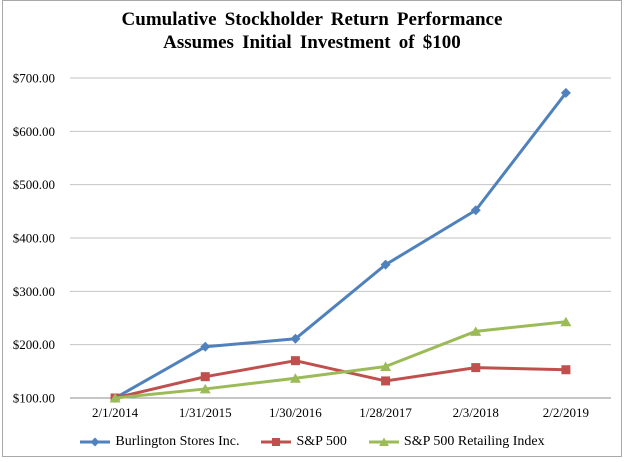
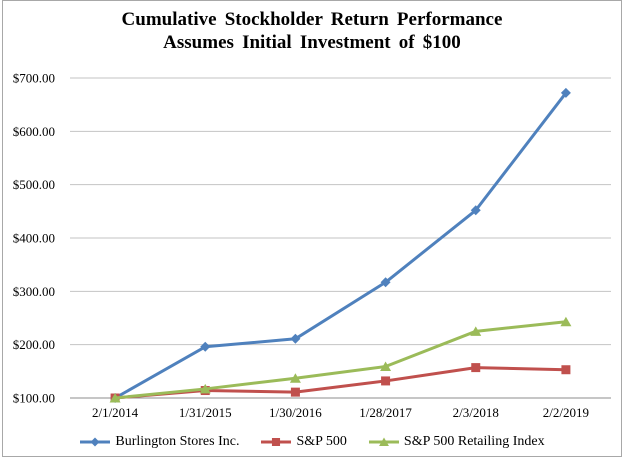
S&P 500/1/31/2015: $140 -> $110
S&P 500/1/30/2016: $170 -> $110
Burlington Stores Inc./1/28/2017: $350 -> $320
